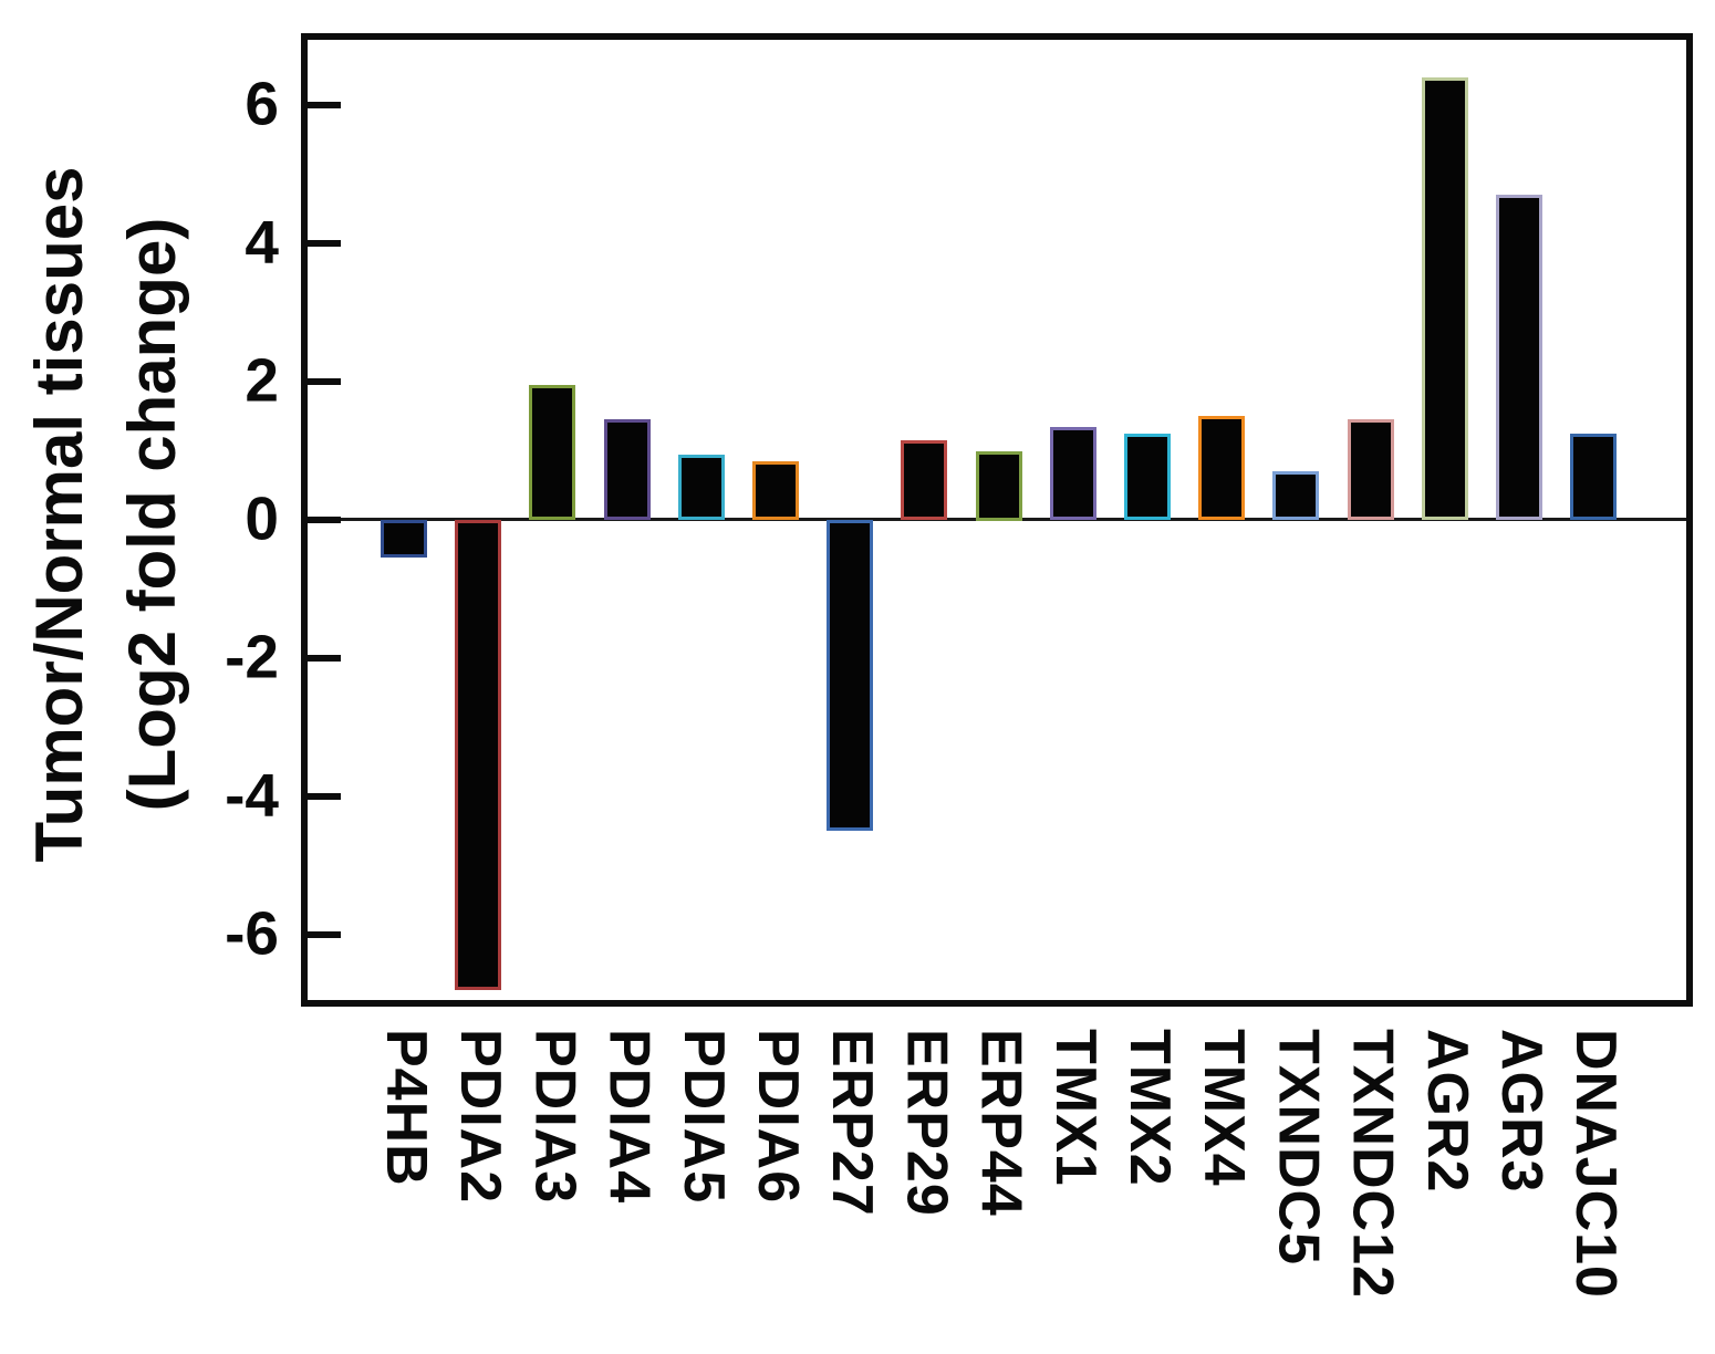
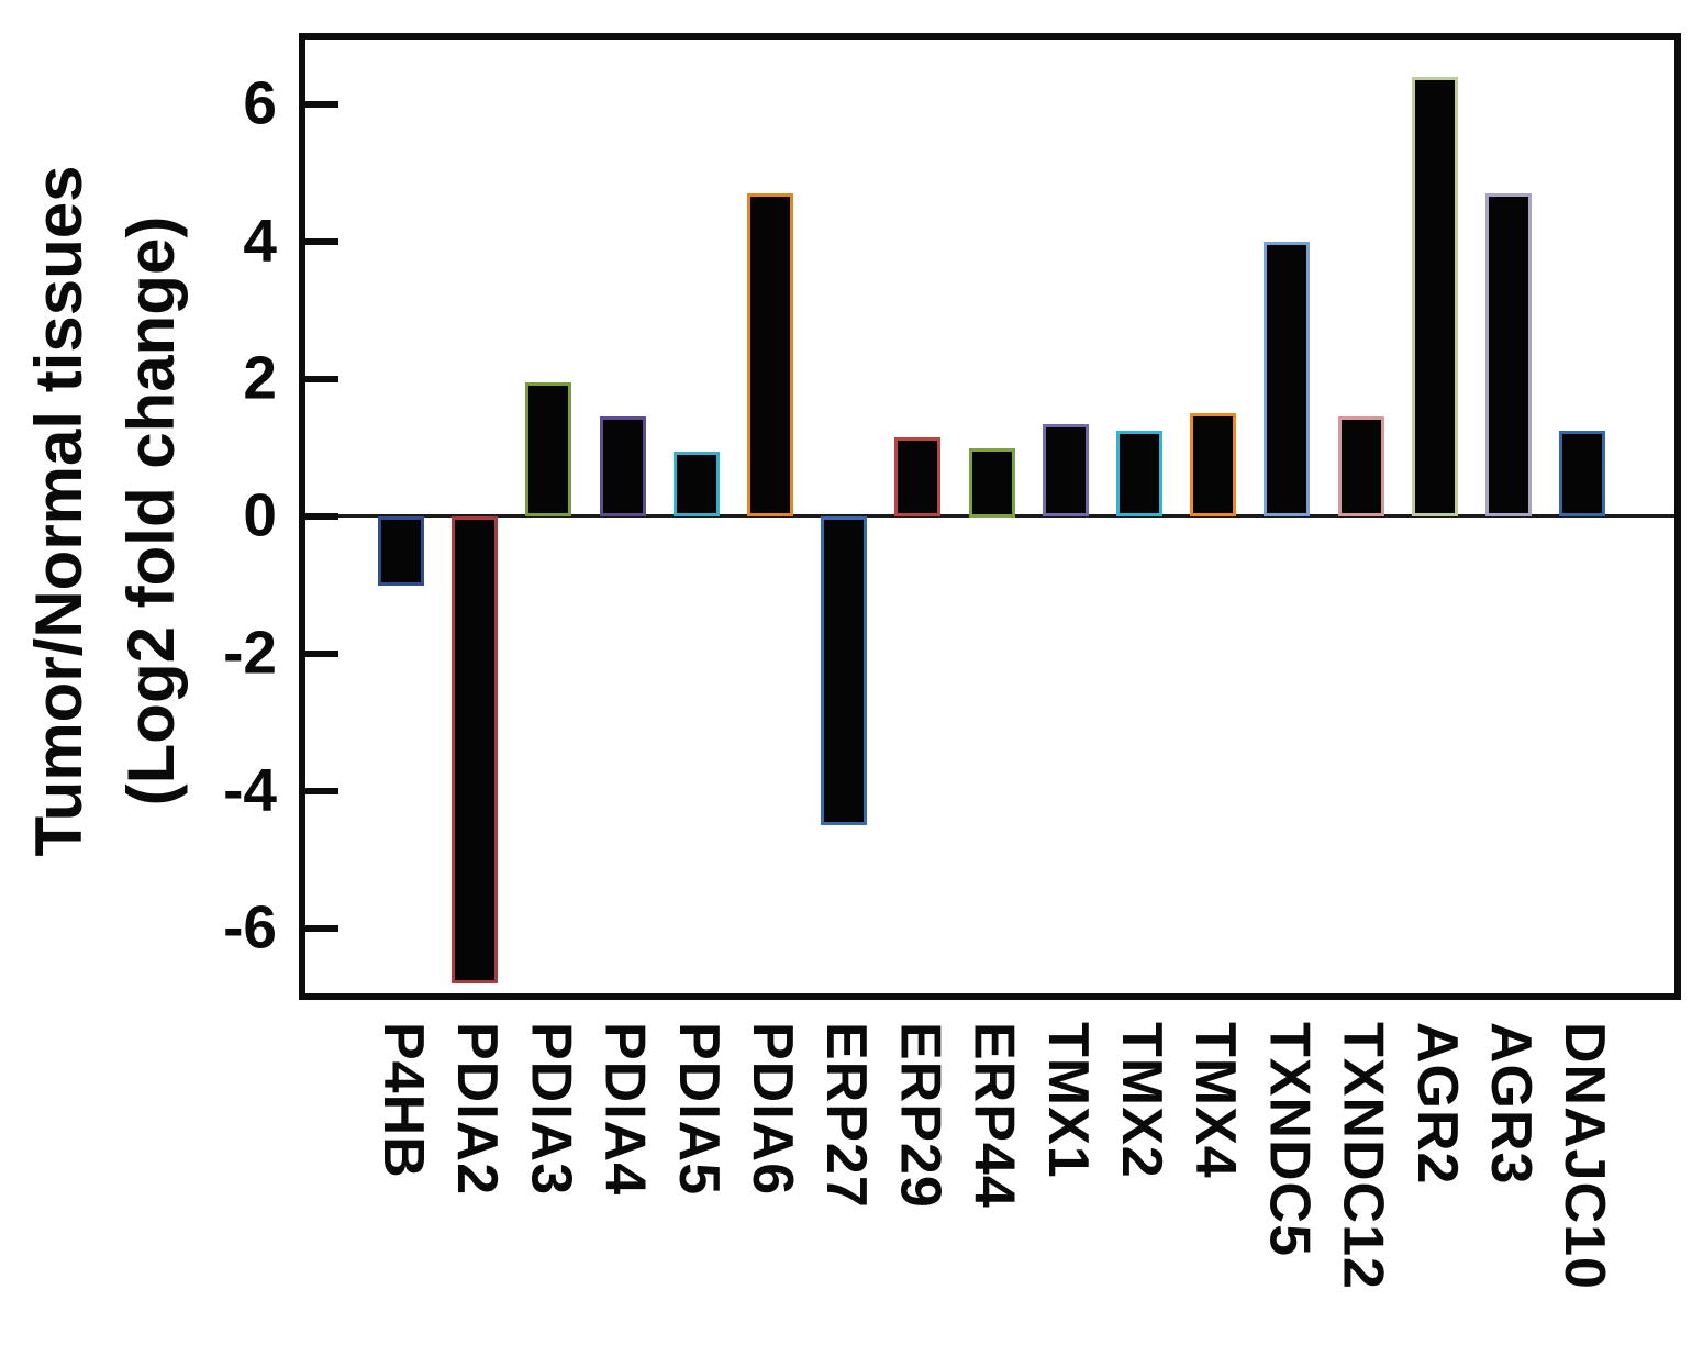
P4HB: -0.6 -> -1.0
PDIA6: 0.8 -> 4.7
TXNDC5: 0.7 -> 4.0
